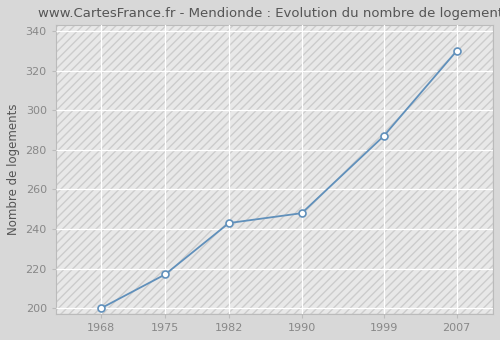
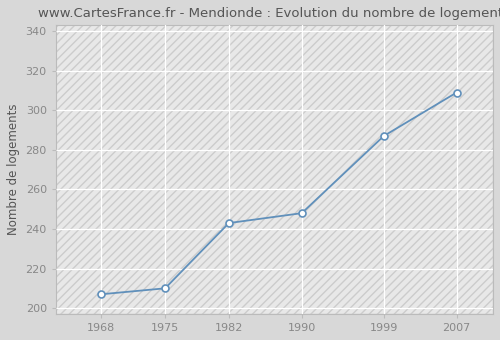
1968: 200 -> 207
1975: 217 -> 210
2007: 330 -> 309
